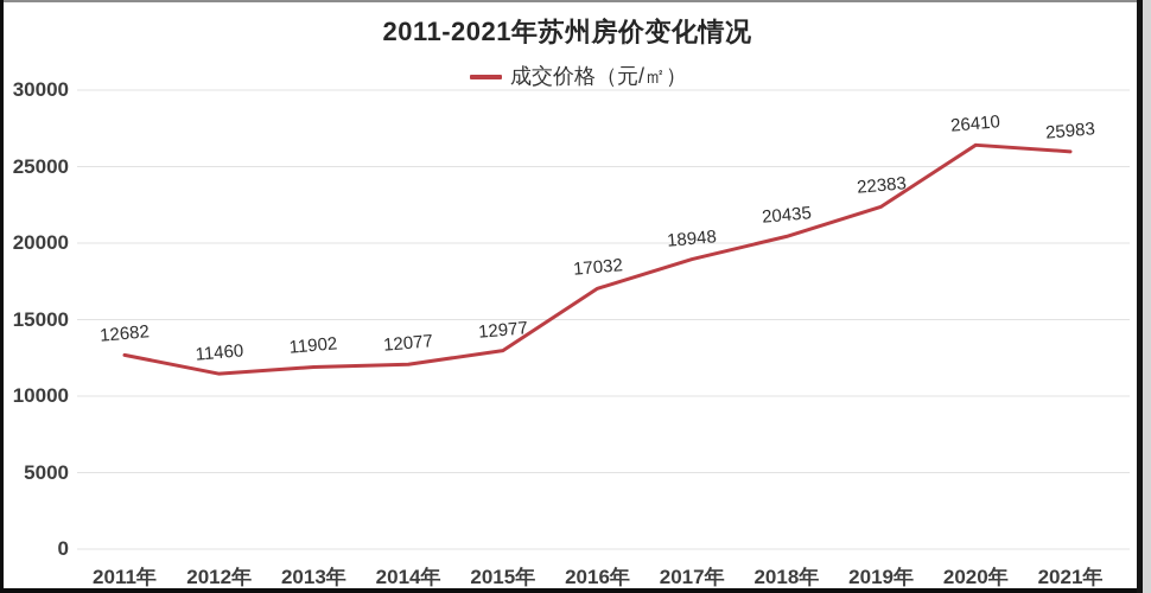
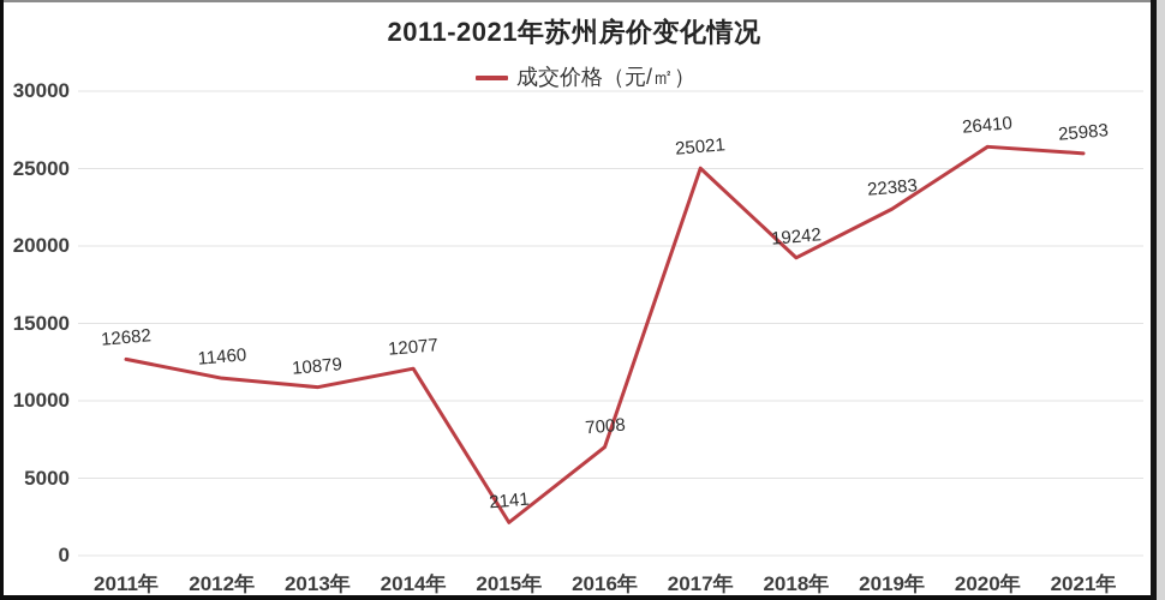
2013年: 11902 -> 10879
2015年: 12977 -> 2141
2016年: 17032 -> 7008
2017年: 18948 -> 25021
2018年: 20435 -> 19242
